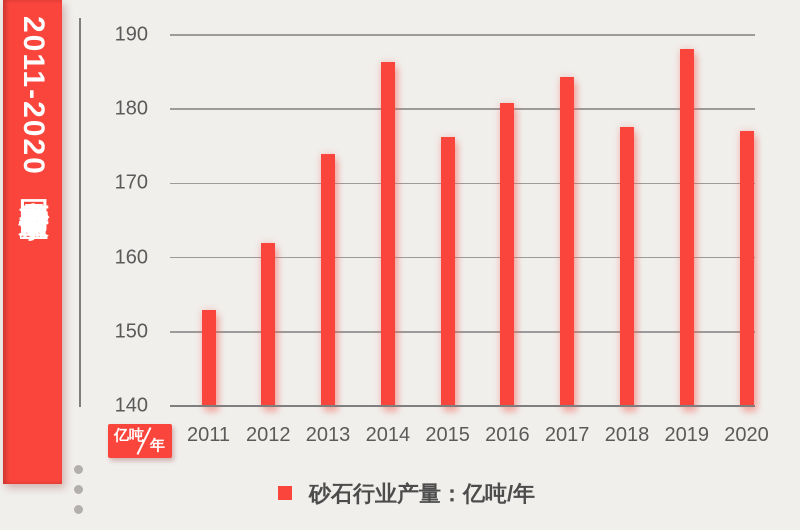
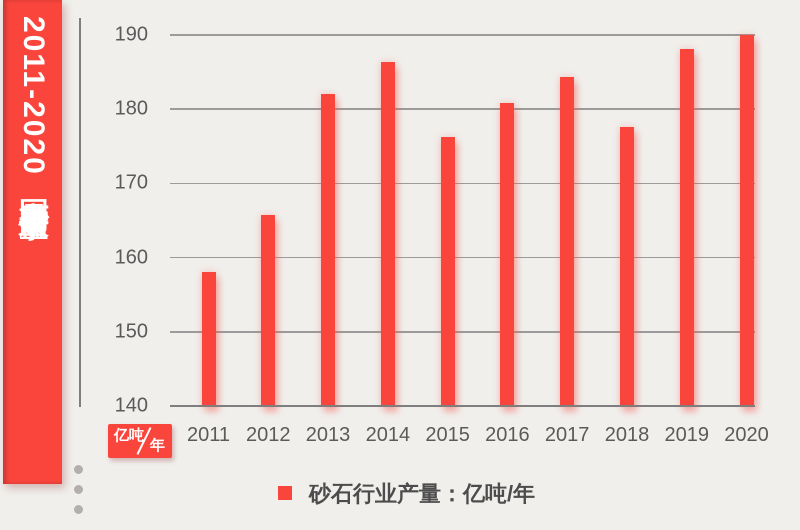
2011: 153 -> 158
2012: 162 -> 166
2013: 174 -> 182
2020: 177 -> 190
